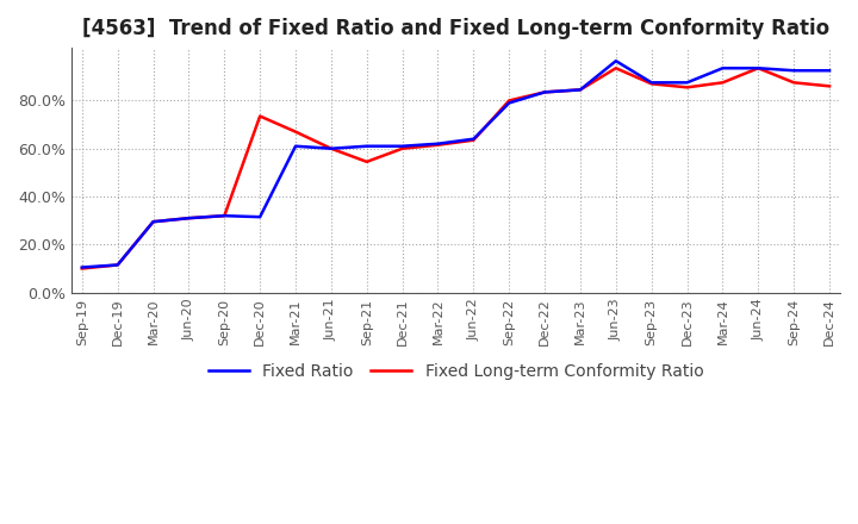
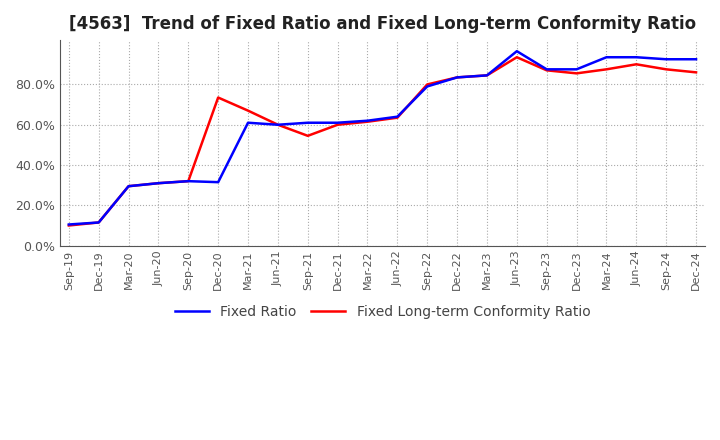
Fixed Long-term Conformity Ratio/Jun-24: 93.5% -> 90.0%
